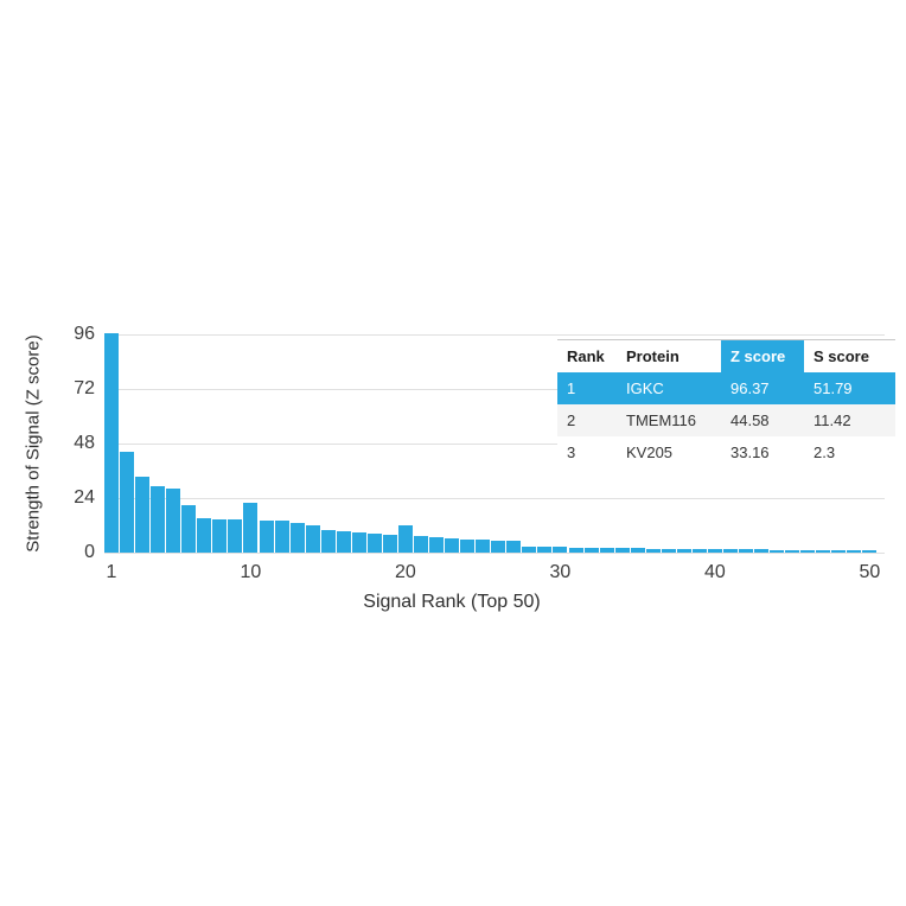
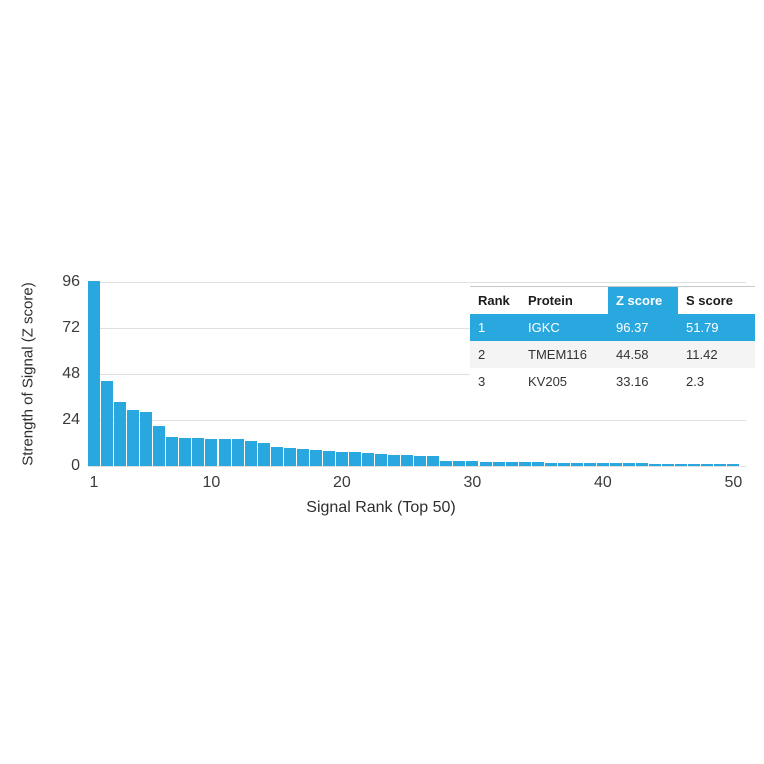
10: 22 -> 14
20: 12 -> 8
